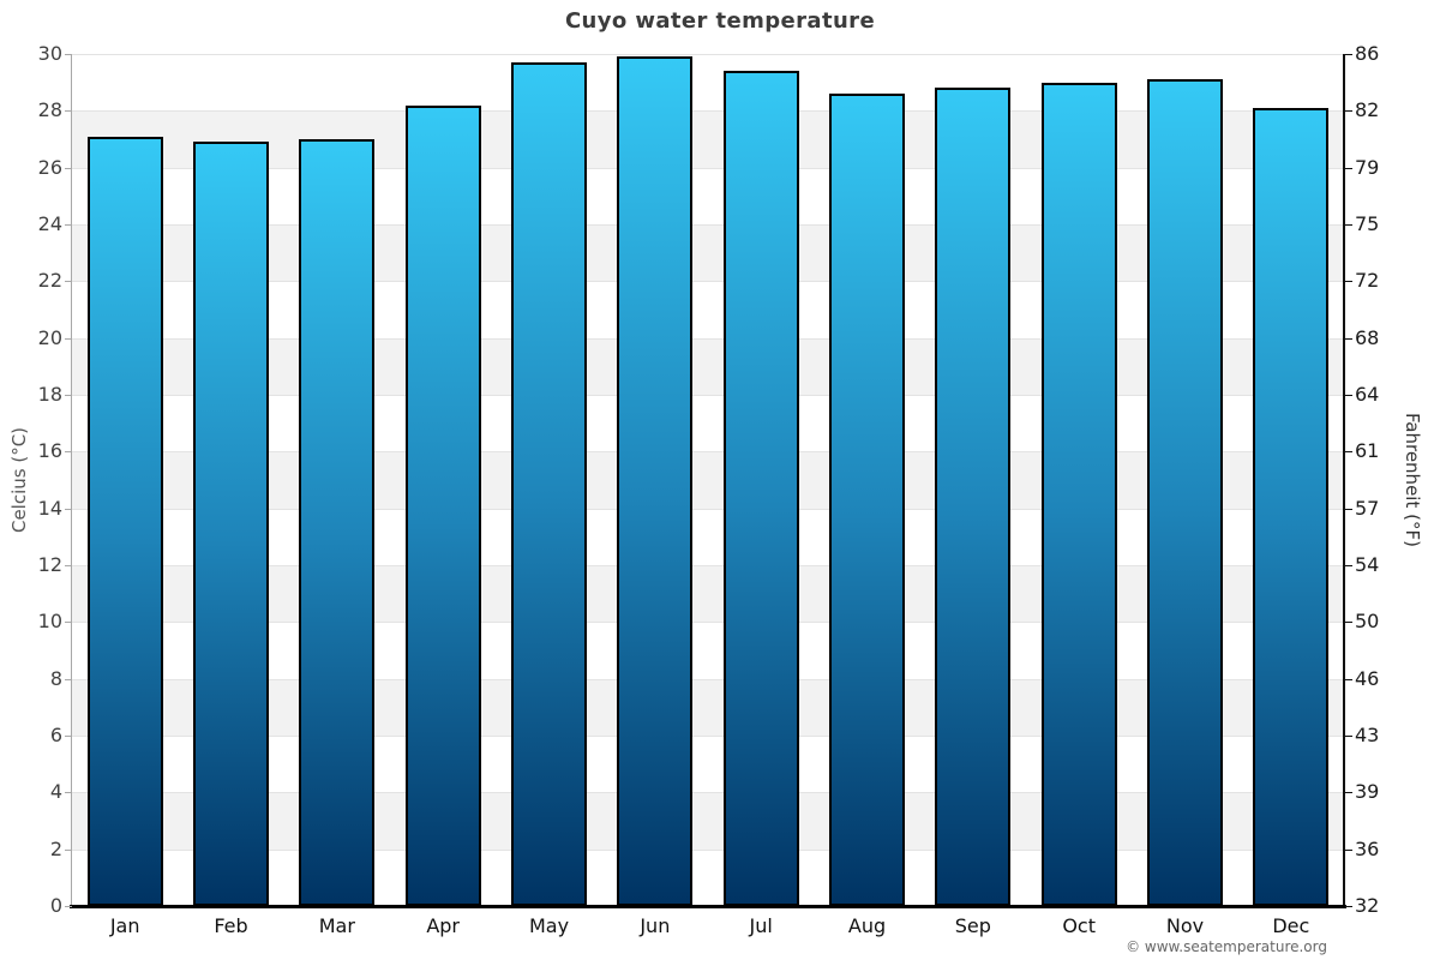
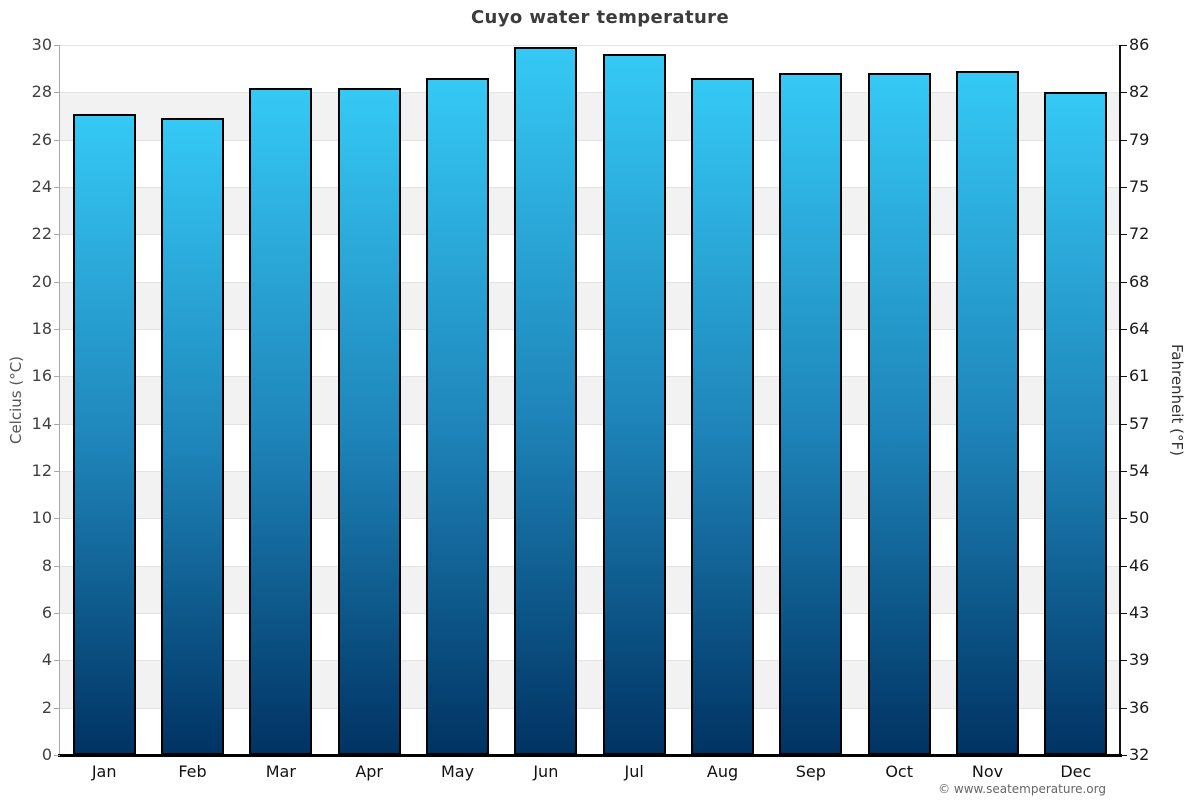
Mar: 27.0 -> 28.2
May: 29.7 -> 28.6
Jul: 29.4 -> 29.6
Oct: 29.0 -> 28.8
Nov: 29.1 -> 28.9
Dec: 28.1 -> 28.0
